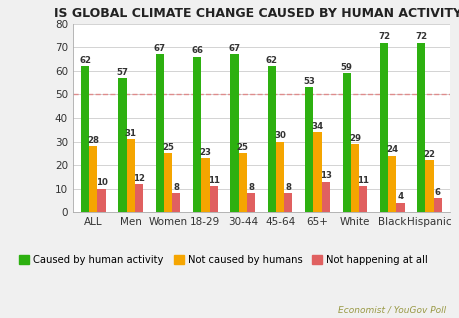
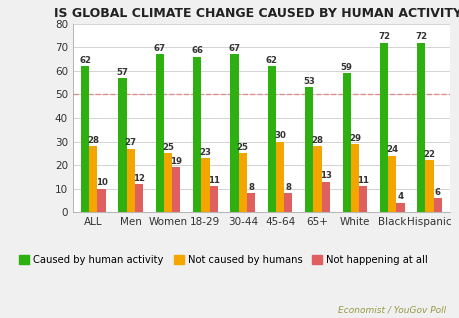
Not caused by humans/Men: 31 -> 27
Not happening at all/Women: 8 -> 19
Not caused by humans/65+: 34 -> 28
